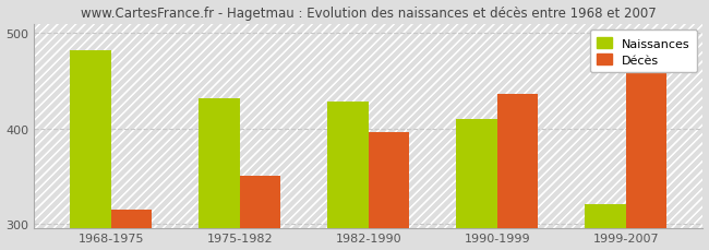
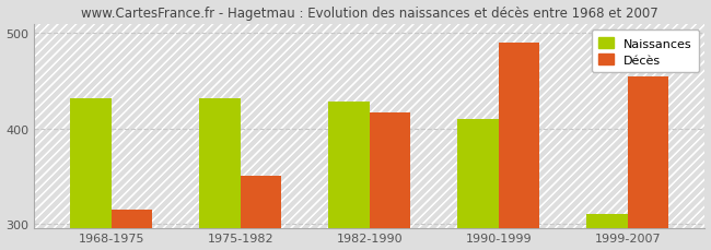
Naissances/1968-1975: 482 -> 432
Décès/1982-1990: 396 -> 417
Décès/1990-1999: 436 -> 490
Naissances/1999-2007: 320 -> 310
Décès/1999-2007: 462 -> 455
